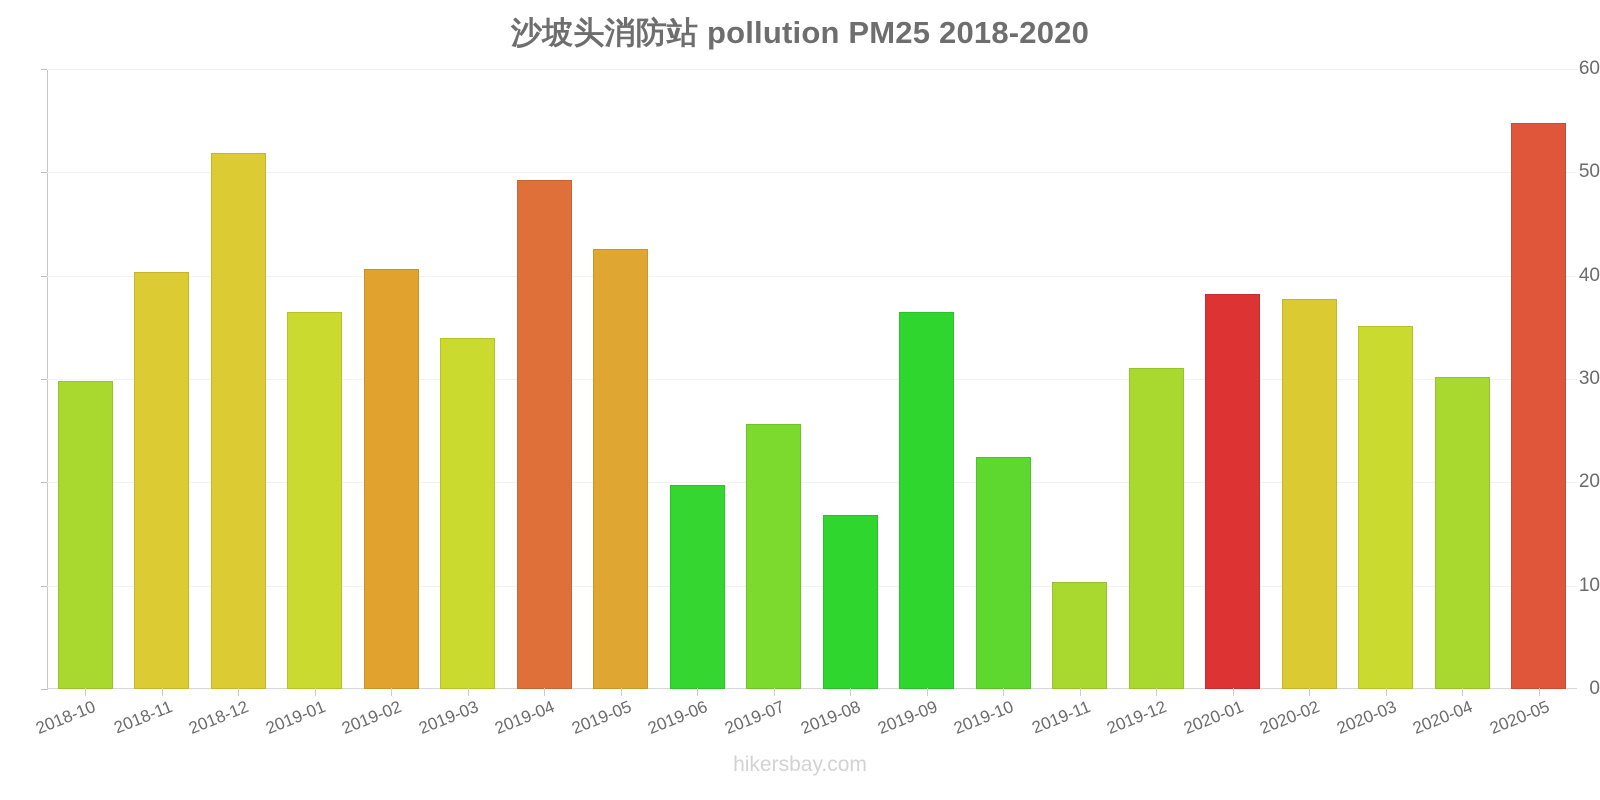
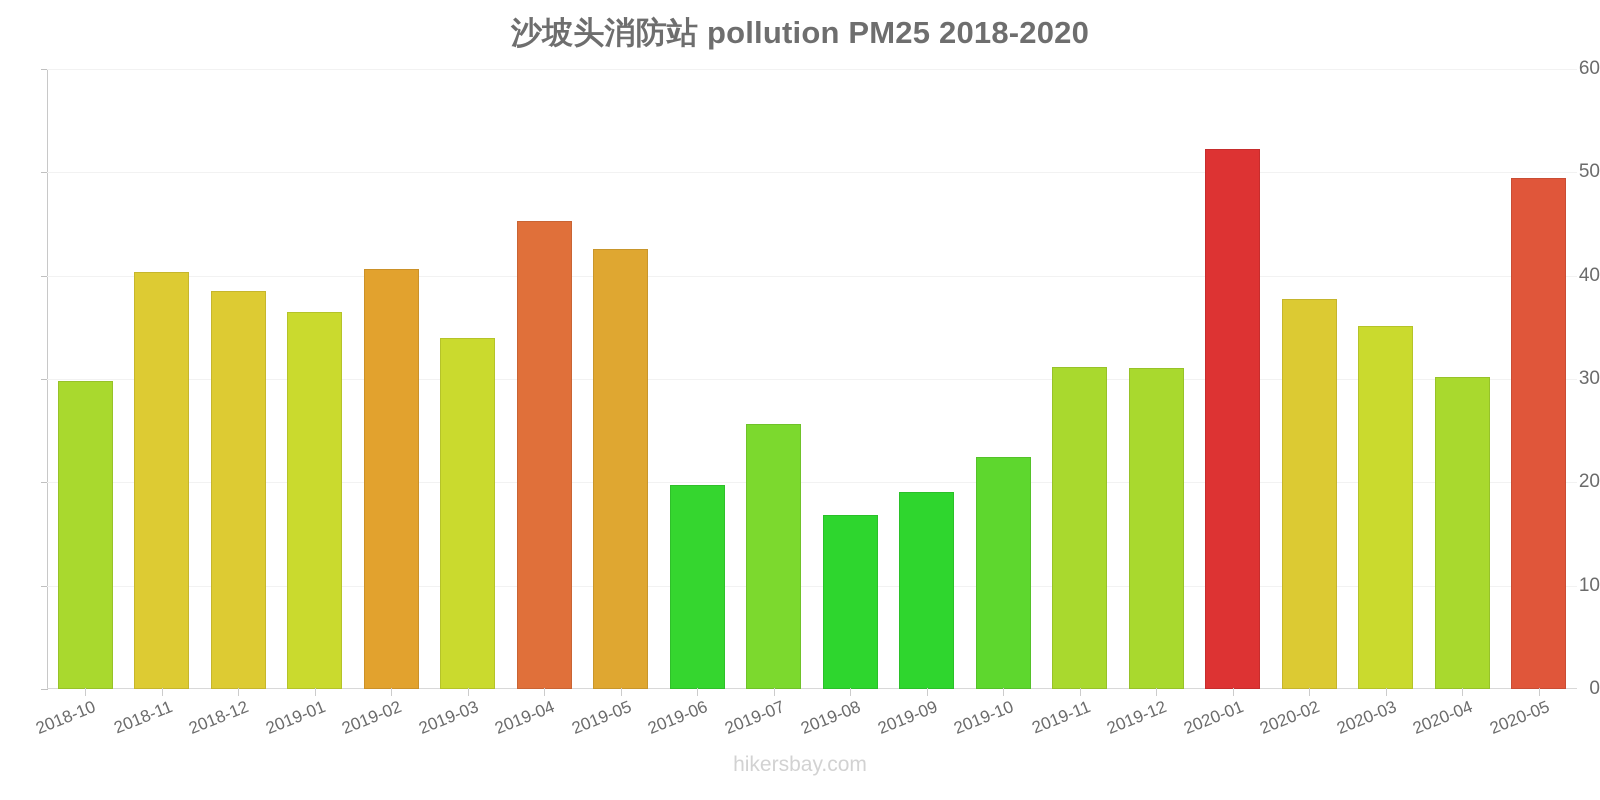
2018-12: 51.9 -> 38.5
2019-04: 49.3 -> 45.3
2019-09: 36.5 -> 19.1
2019-11: 10.4 -> 31.2
2020-01: 38.2 -> 52.3
2020-05: 54.8 -> 49.5
